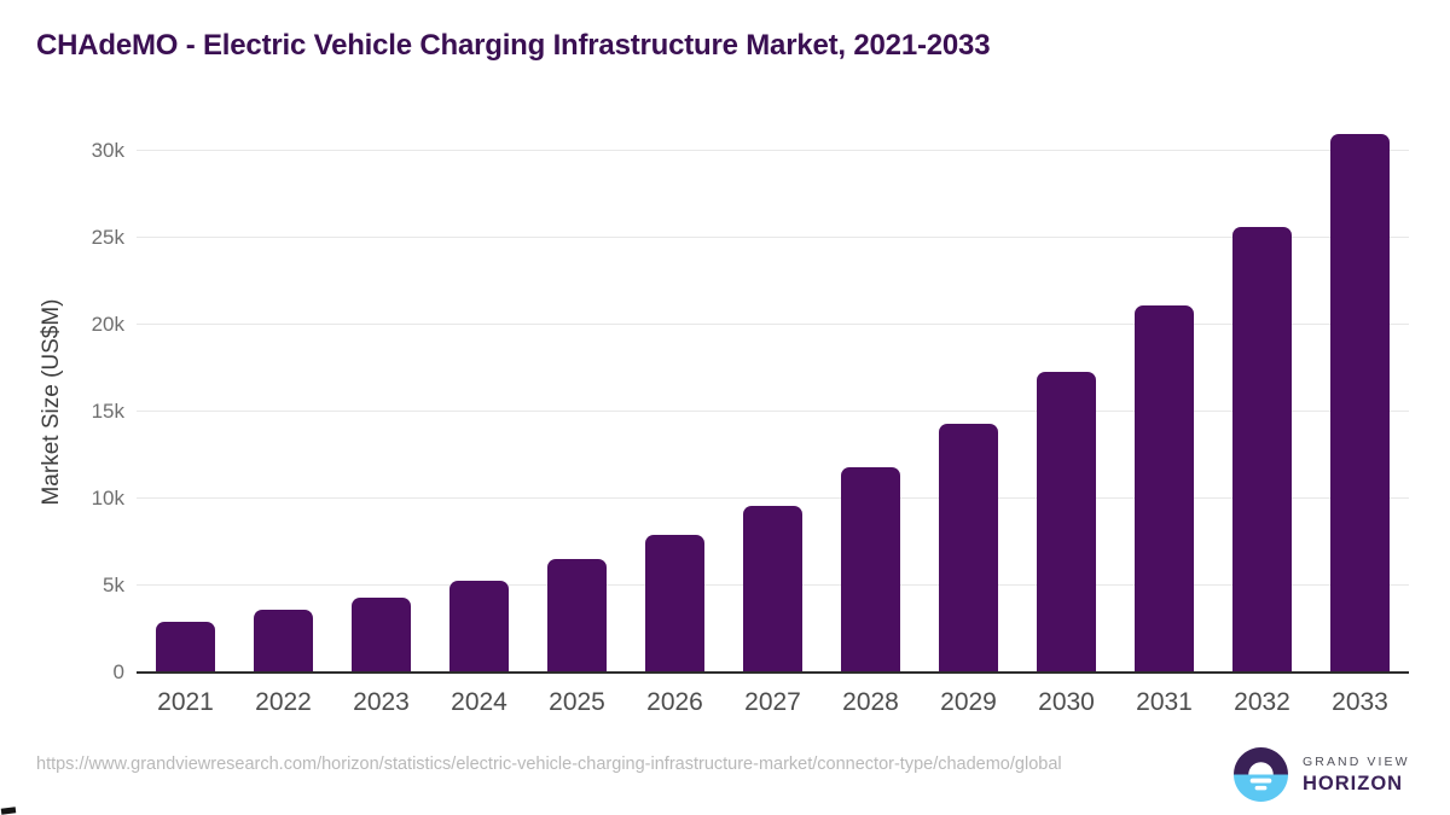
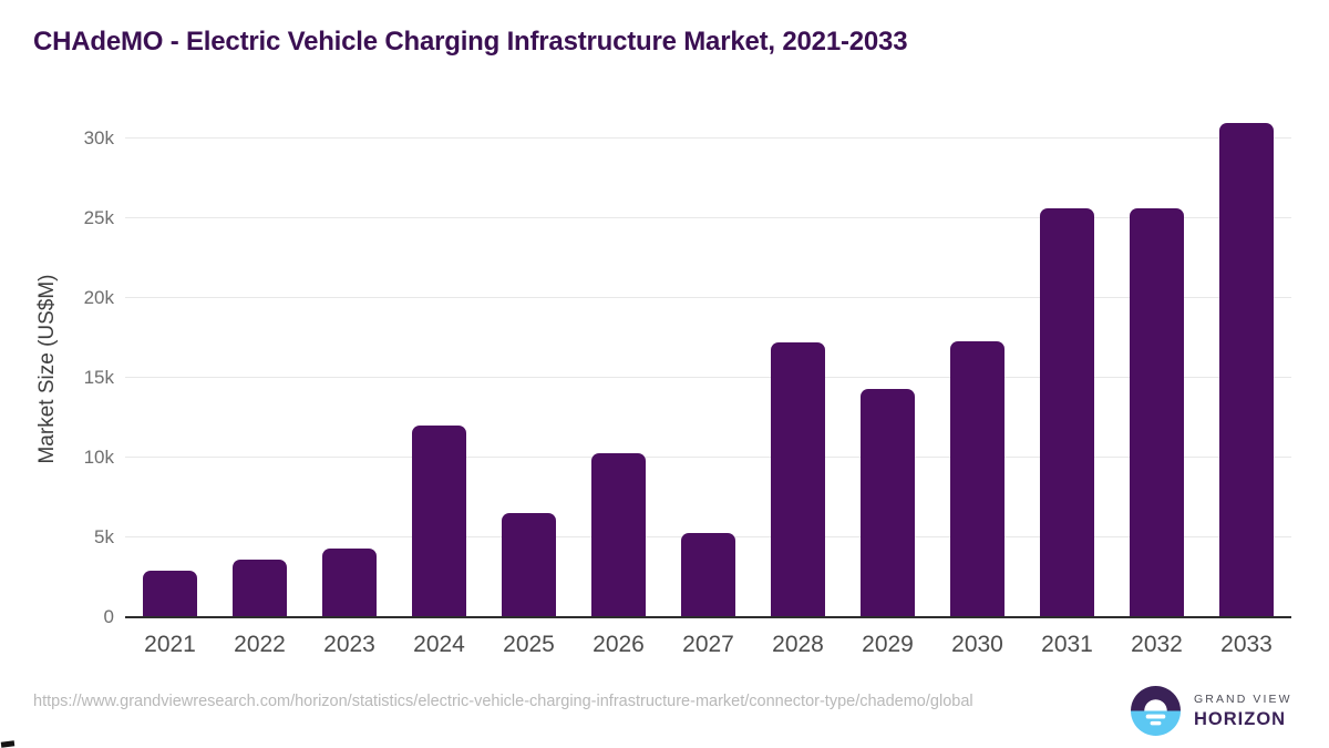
2024: 5.3k -> 12.0k
2026: 7.9k -> 10.3k
2027: 9.6k -> 5.3k
2028: 11.8k -> 17.2k
2031: 21.1k -> 25.6k
